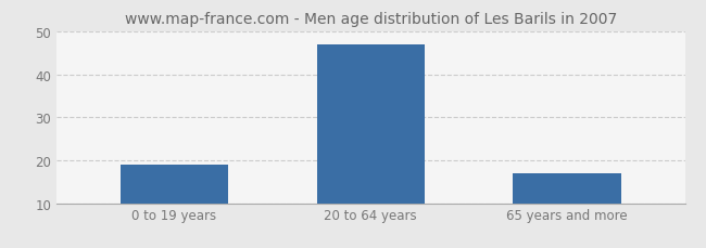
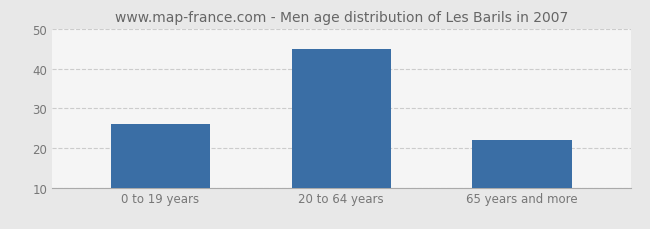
0 to 19 years: 19 -> 26
20 to 64 years: 47 -> 45
65 years and more: 17 -> 22
